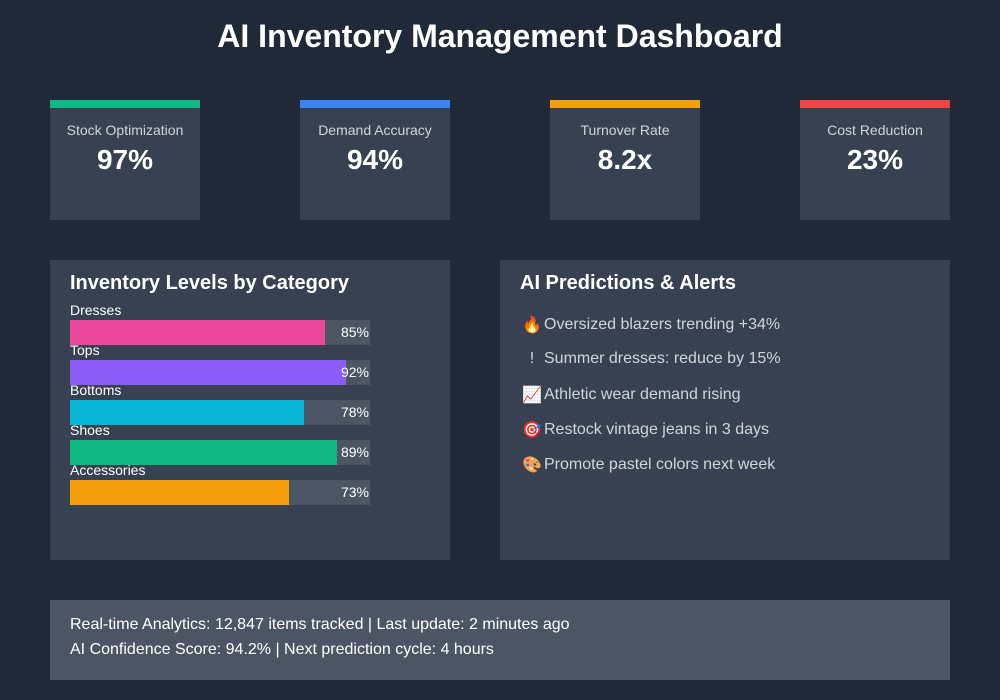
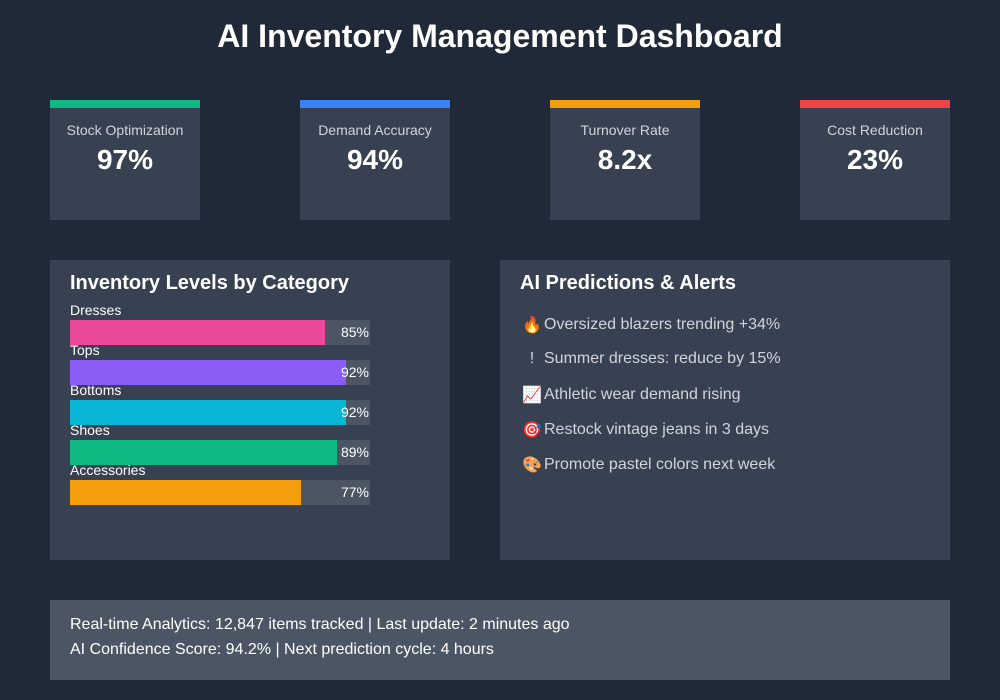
Bottoms: 78% -> 92%
Accessories: 73% -> 77%
